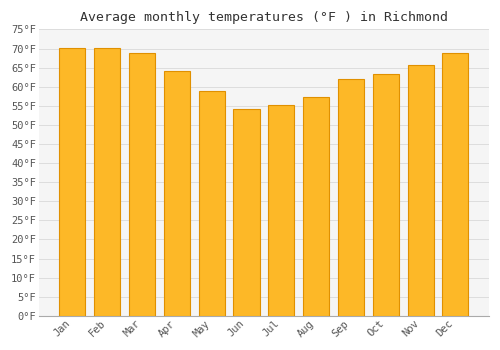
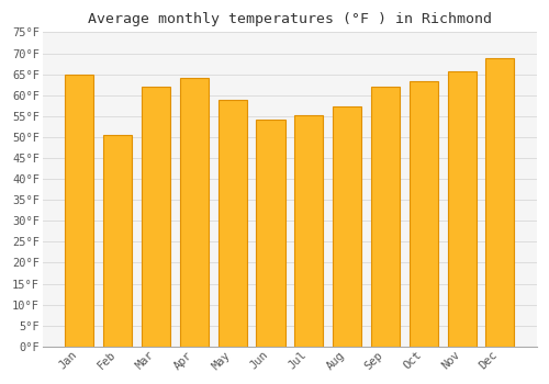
Jan: 70.2°F -> 65.0°F
Feb: 70.1°F -> 50.5°F
Mar: 68.9°F -> 62.0°F
